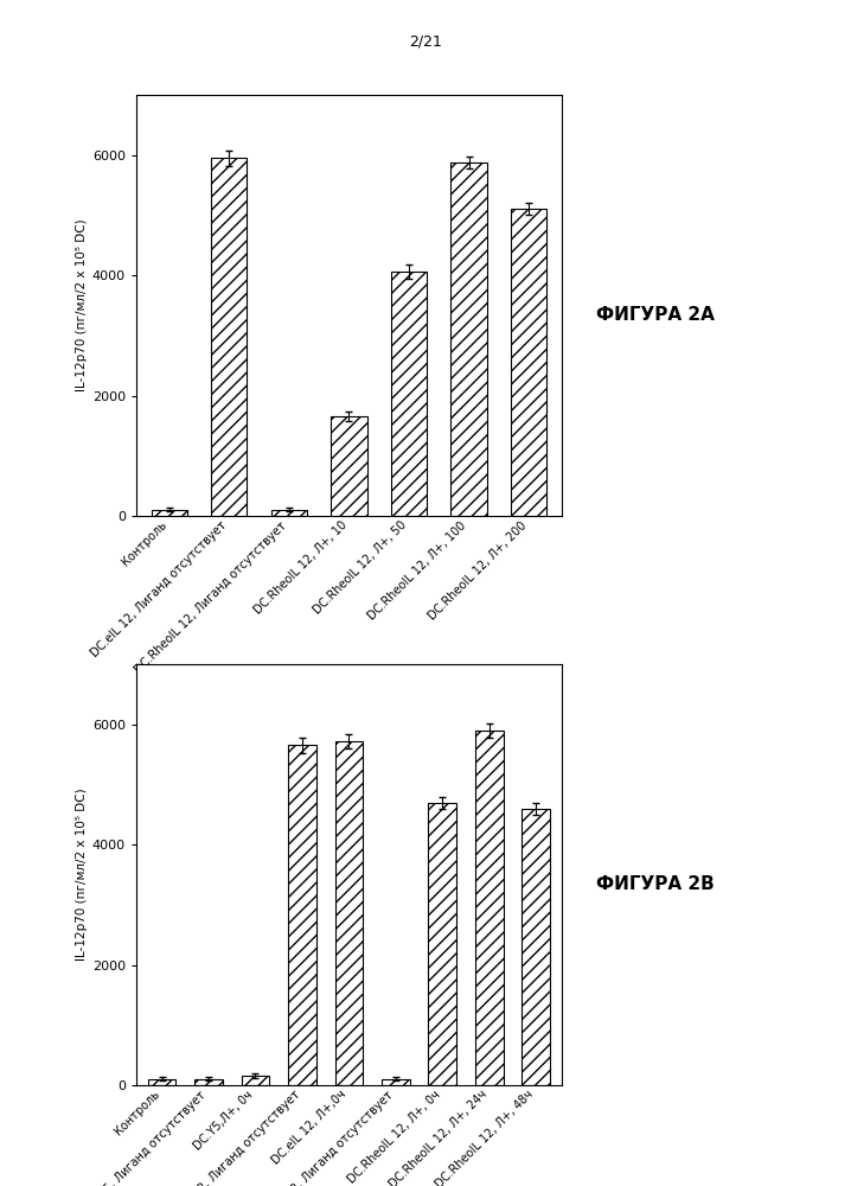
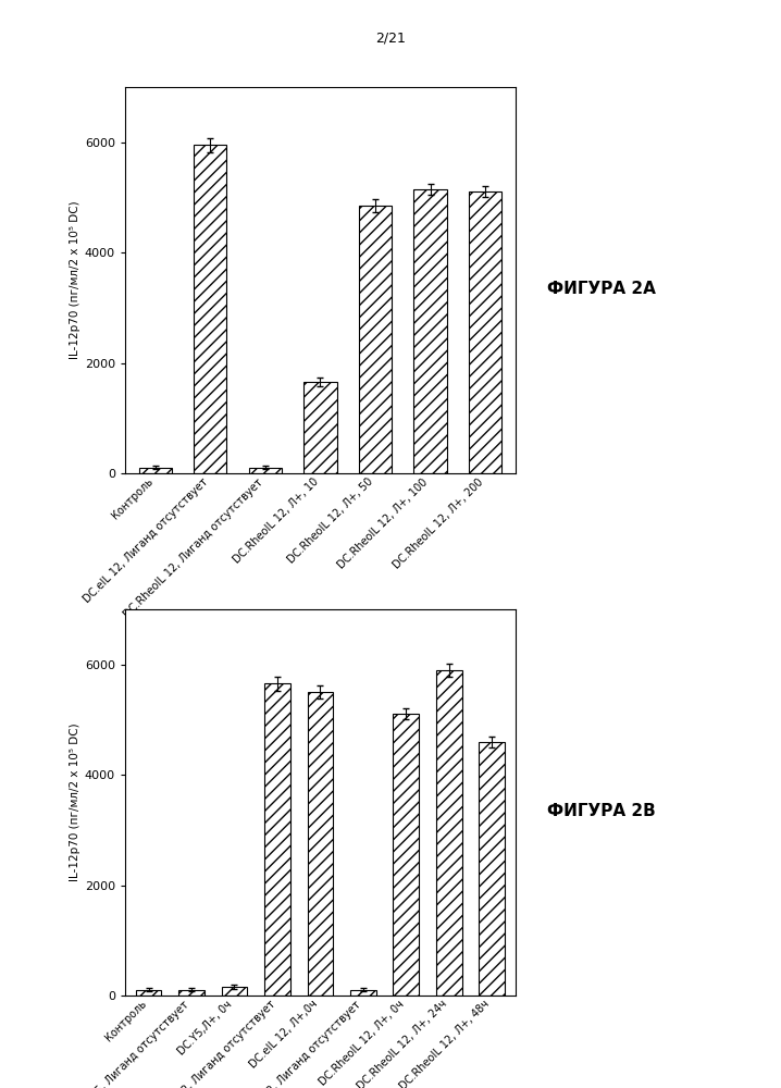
DC.RheoIL 12, Л+, 50: 4060 -> 4850
DC.RheoIL 12, Л+, 100: 5880 -> 5150
DC.eIL 12, Л+,0ч: 5720 -> 5500
DC.RheoIL 12, Л+, 0ч: 4700 -> 5100
